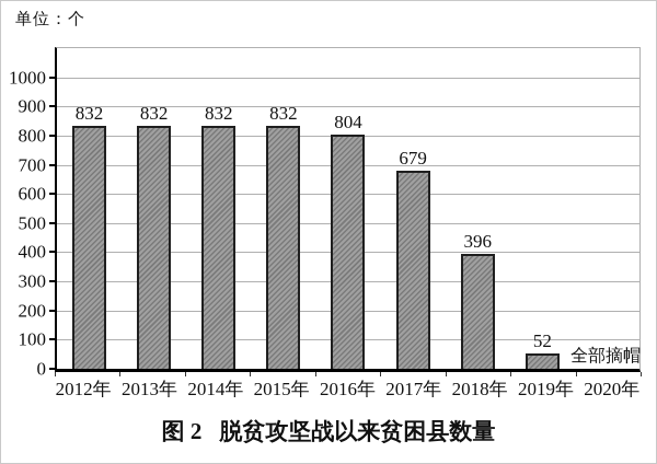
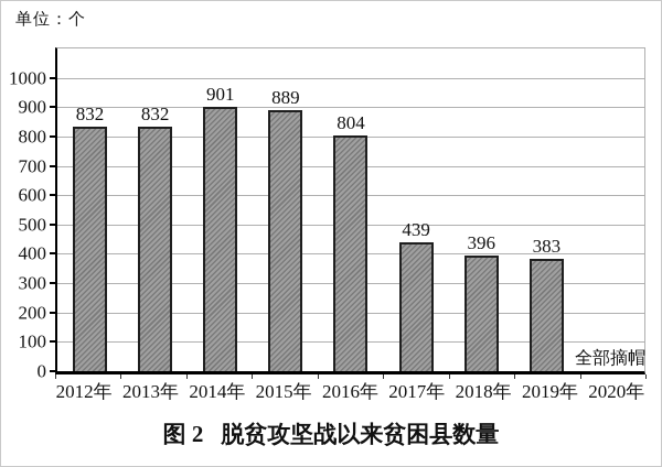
2014年: 832 -> 901
2015年: 832 -> 889
2017年: 679 -> 439
2019年: 52 -> 383
